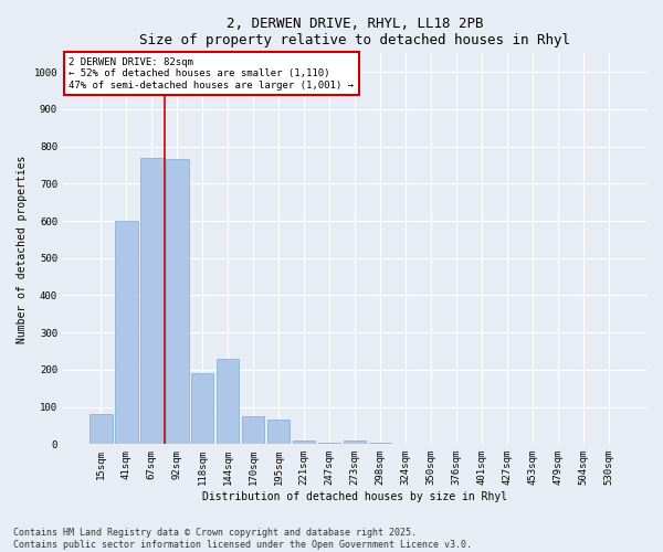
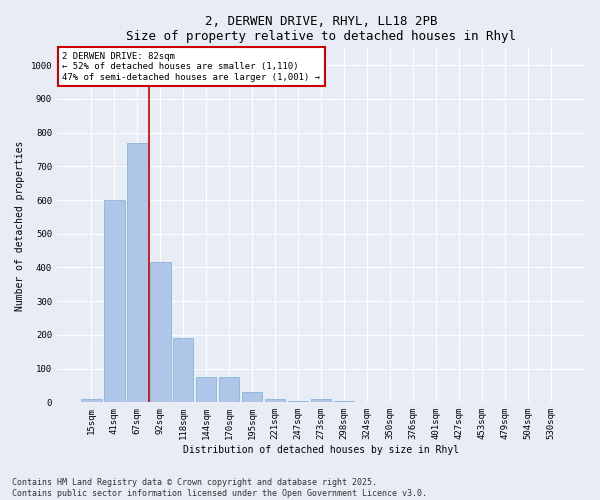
15sqm: 80 -> 10
92sqm: 765 -> 415
144sqm: 230 -> 75
195sqm: 65 -> 30
